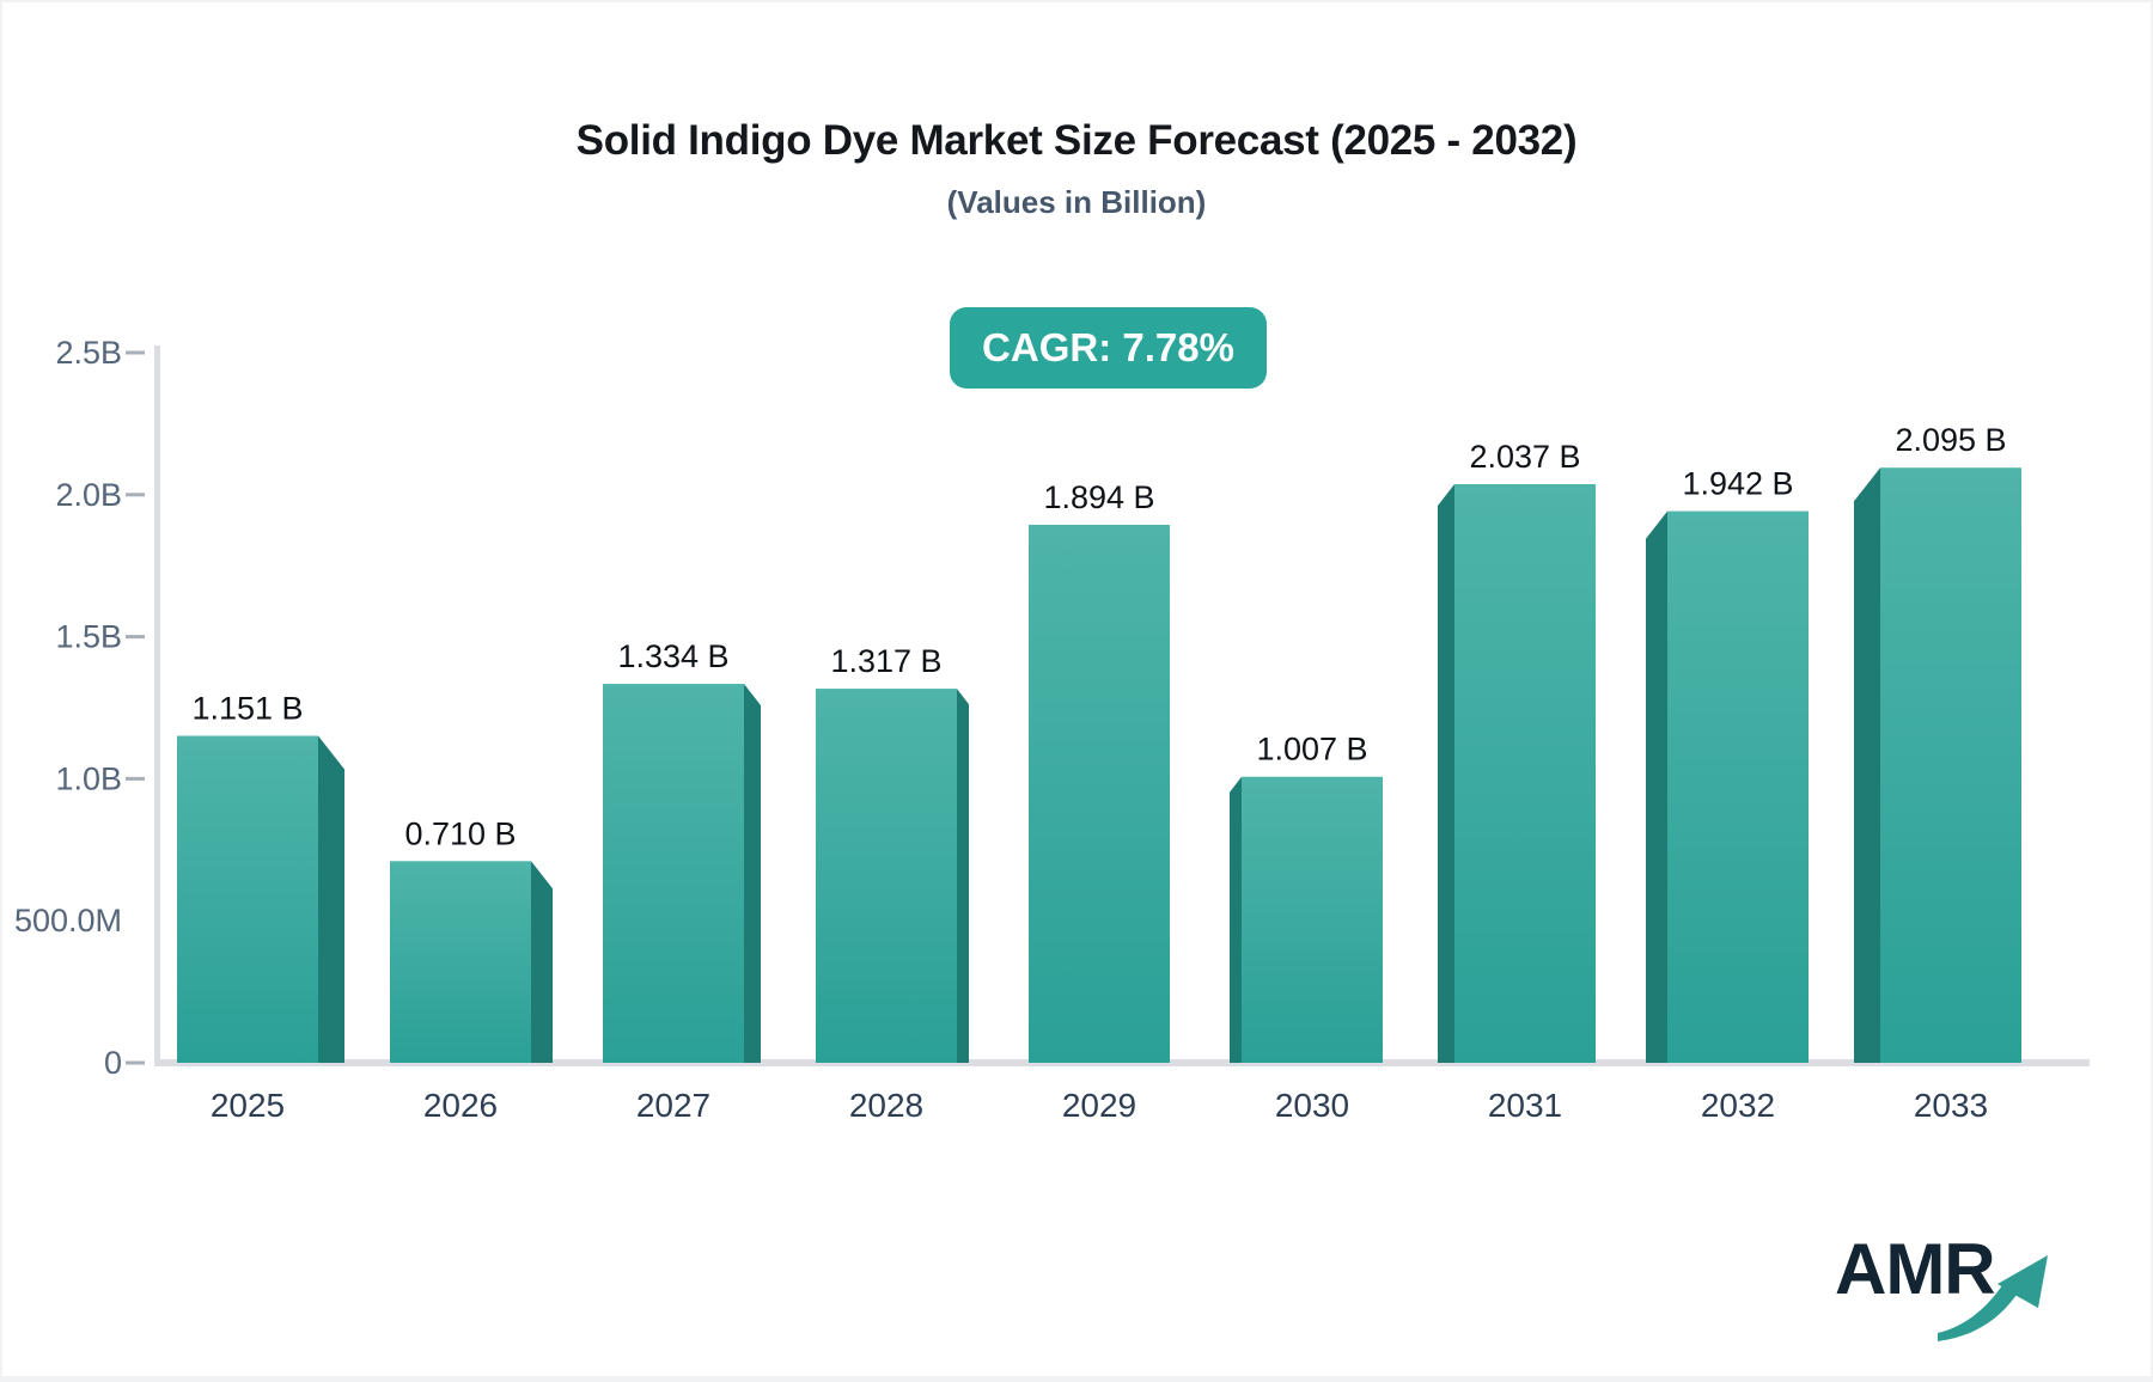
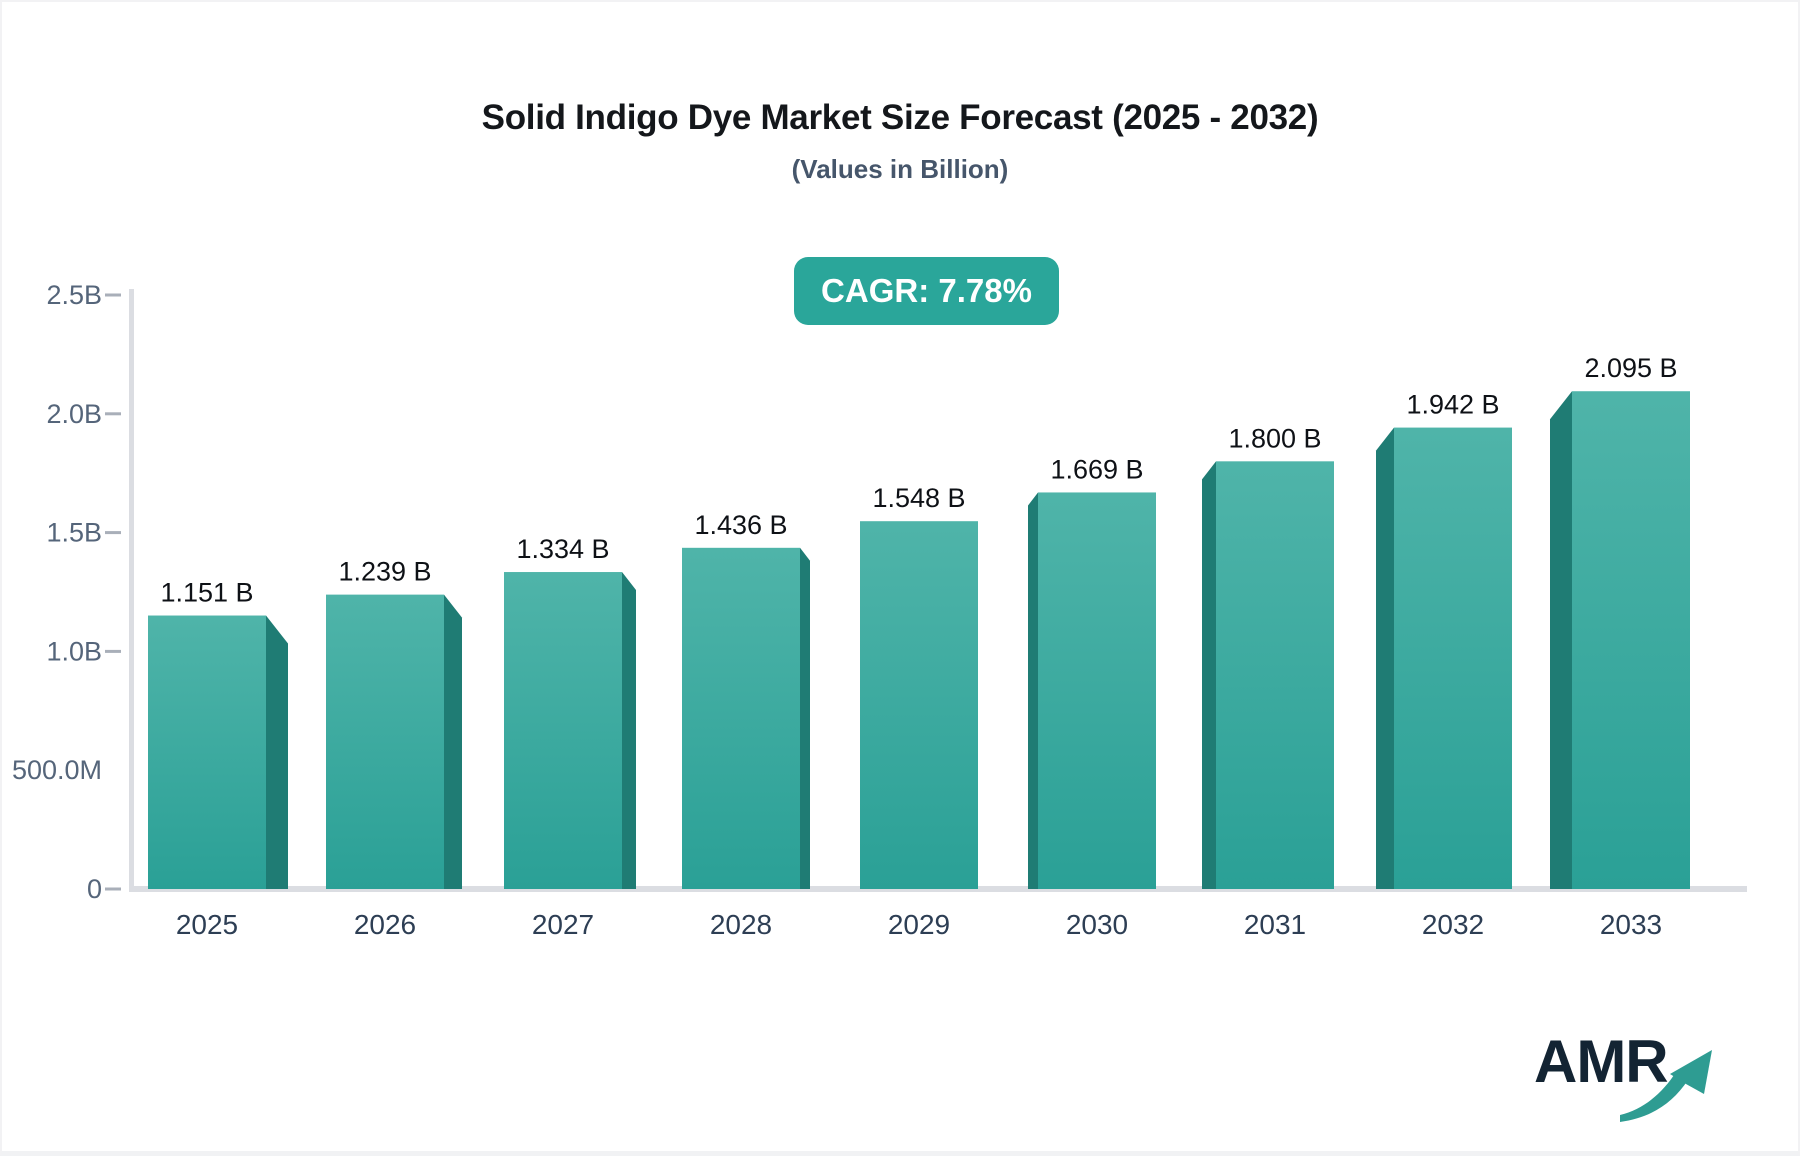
2026: 0.710 -> 1.239
2028: 1.317 -> 1.436
2029: 1.894 -> 1.548
2030: 1.007 -> 1.669
2031: 2.037 -> 1.800
